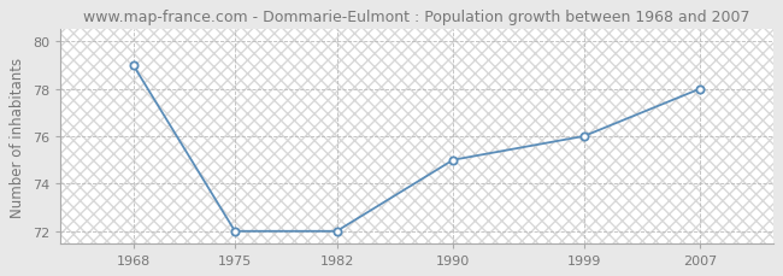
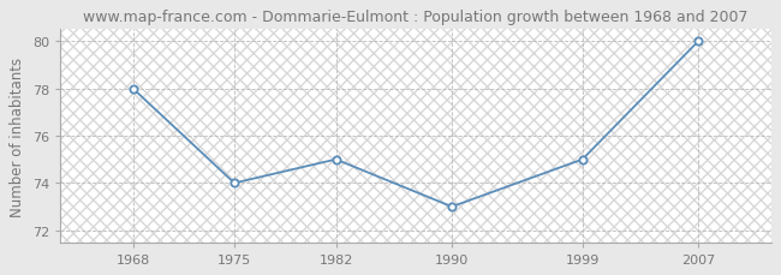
1968: 79 -> 78
1975: 72 -> 74
1982: 72 -> 75
1990: 75 -> 73
1999: 76 -> 75
2007: 78 -> 80
